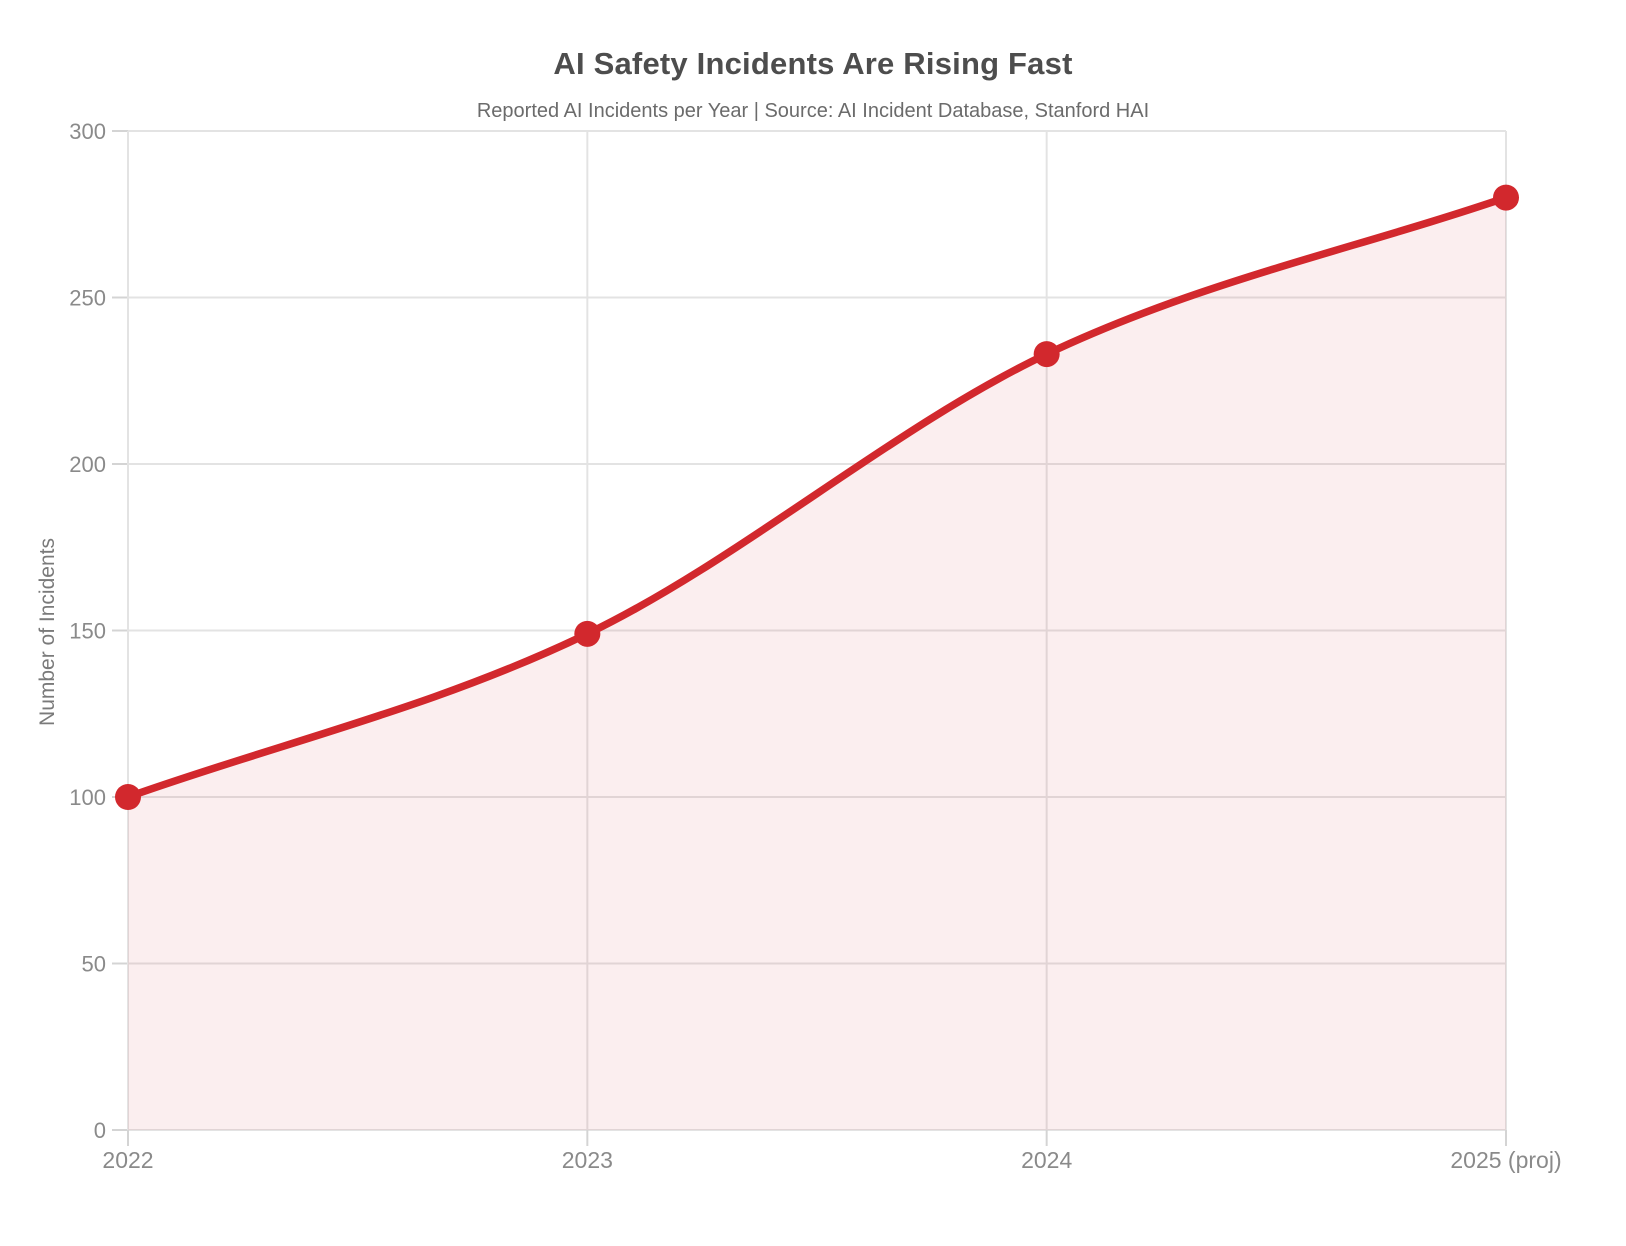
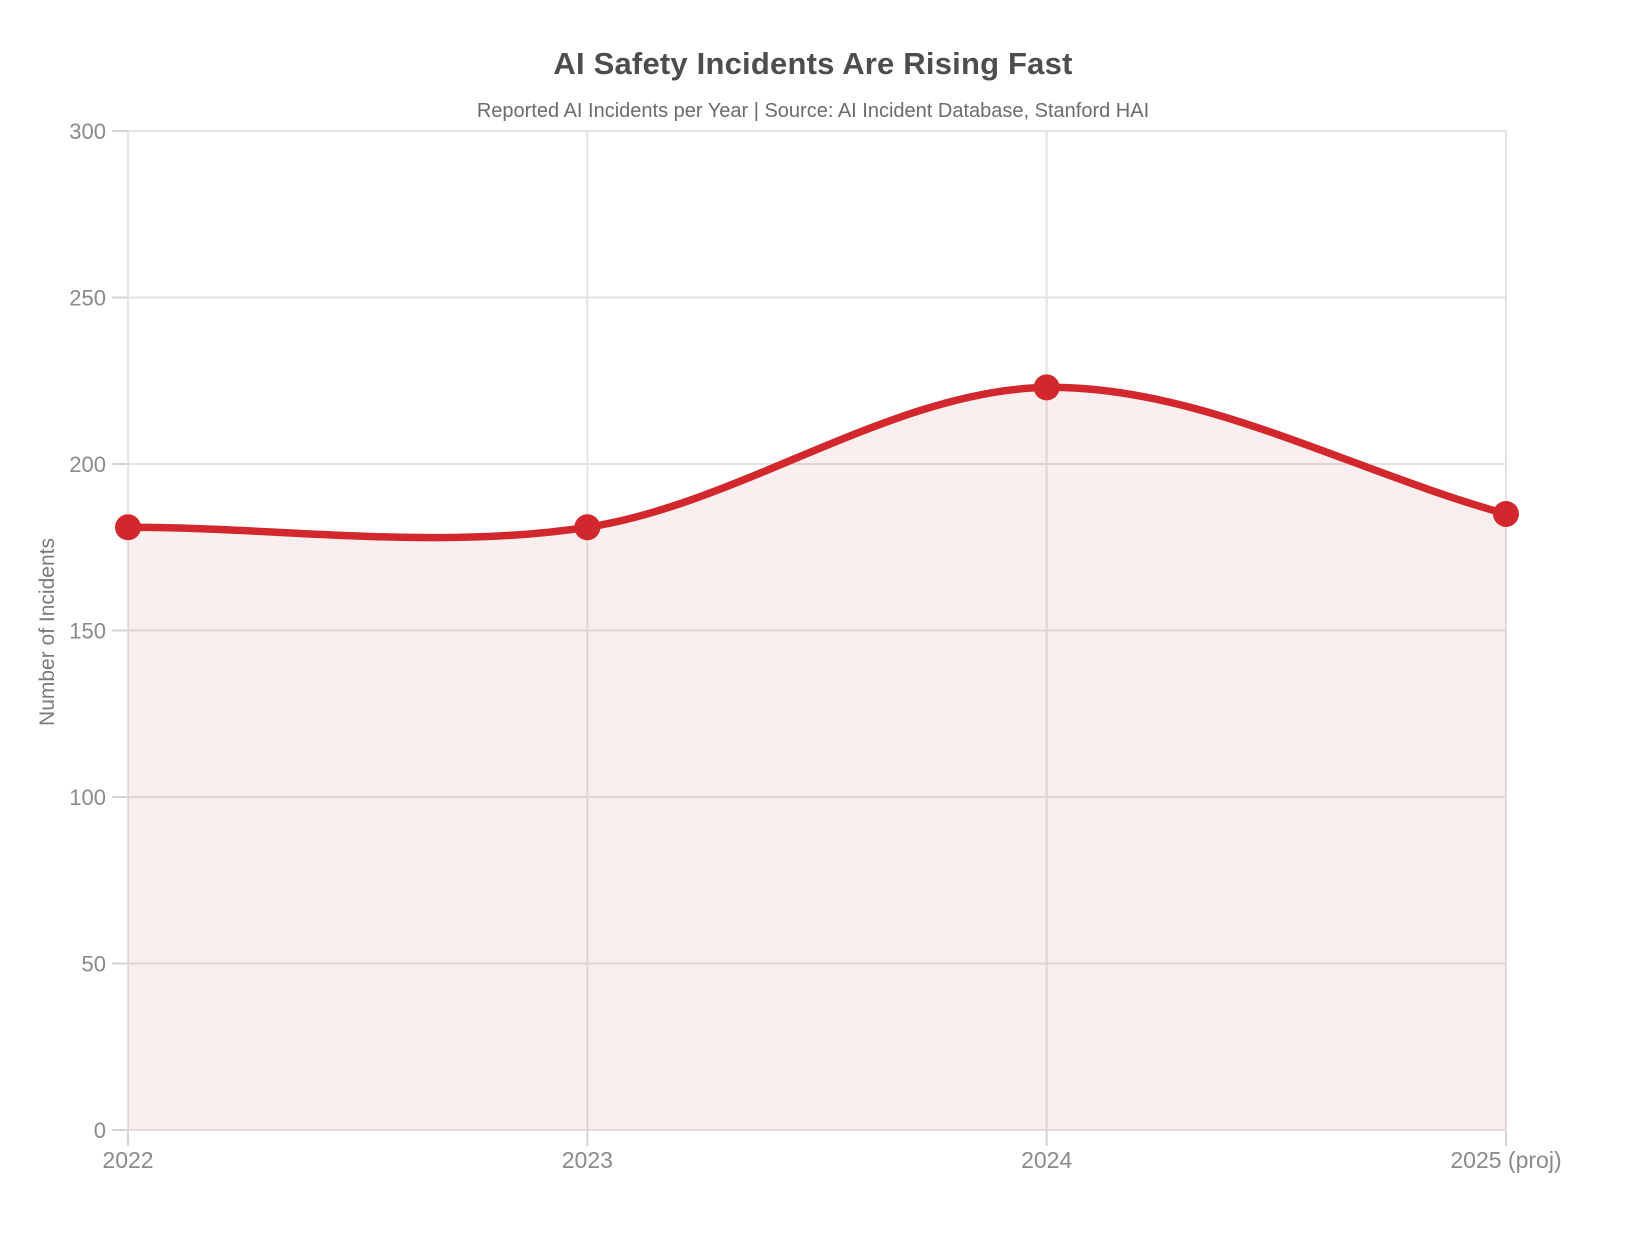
2022: 100 -> 181
2023: 149 -> 181
2024: 233 -> 223
2025 (proj): 280 -> 185
